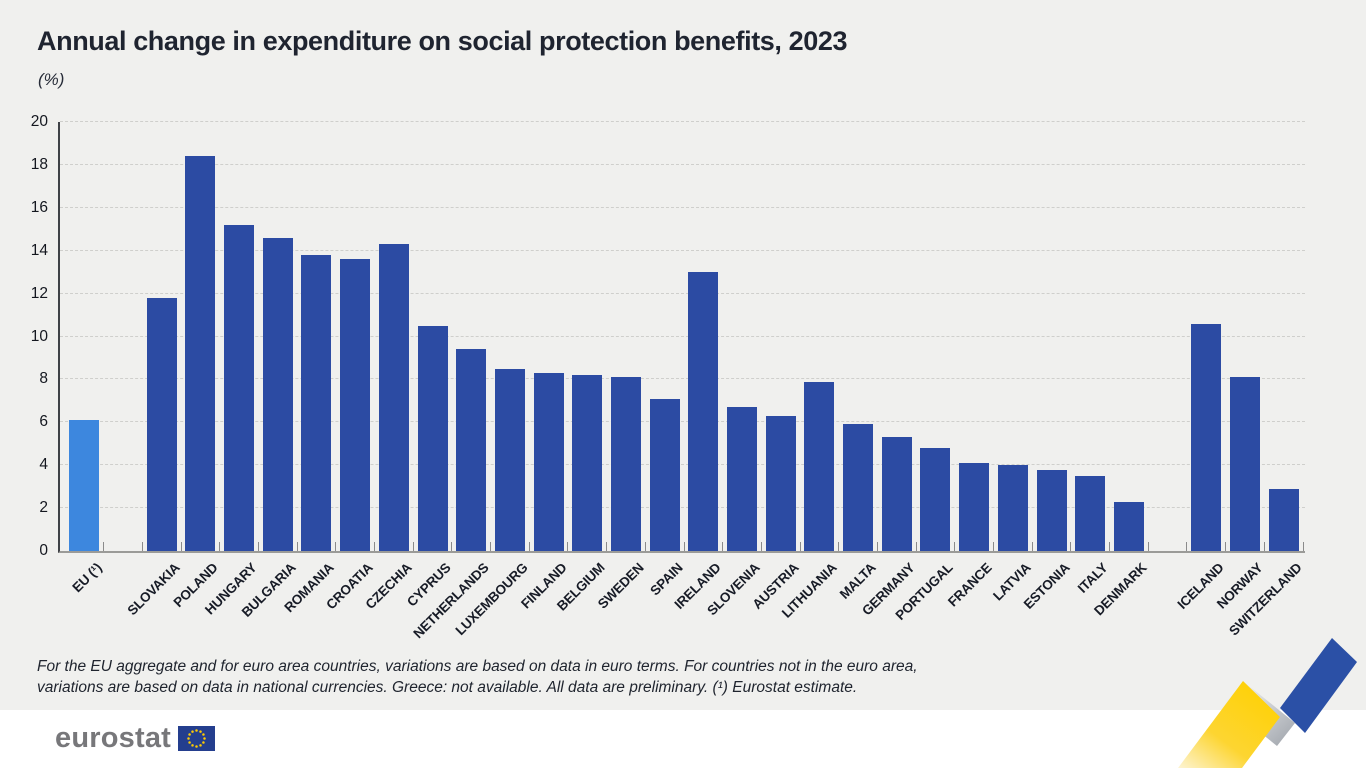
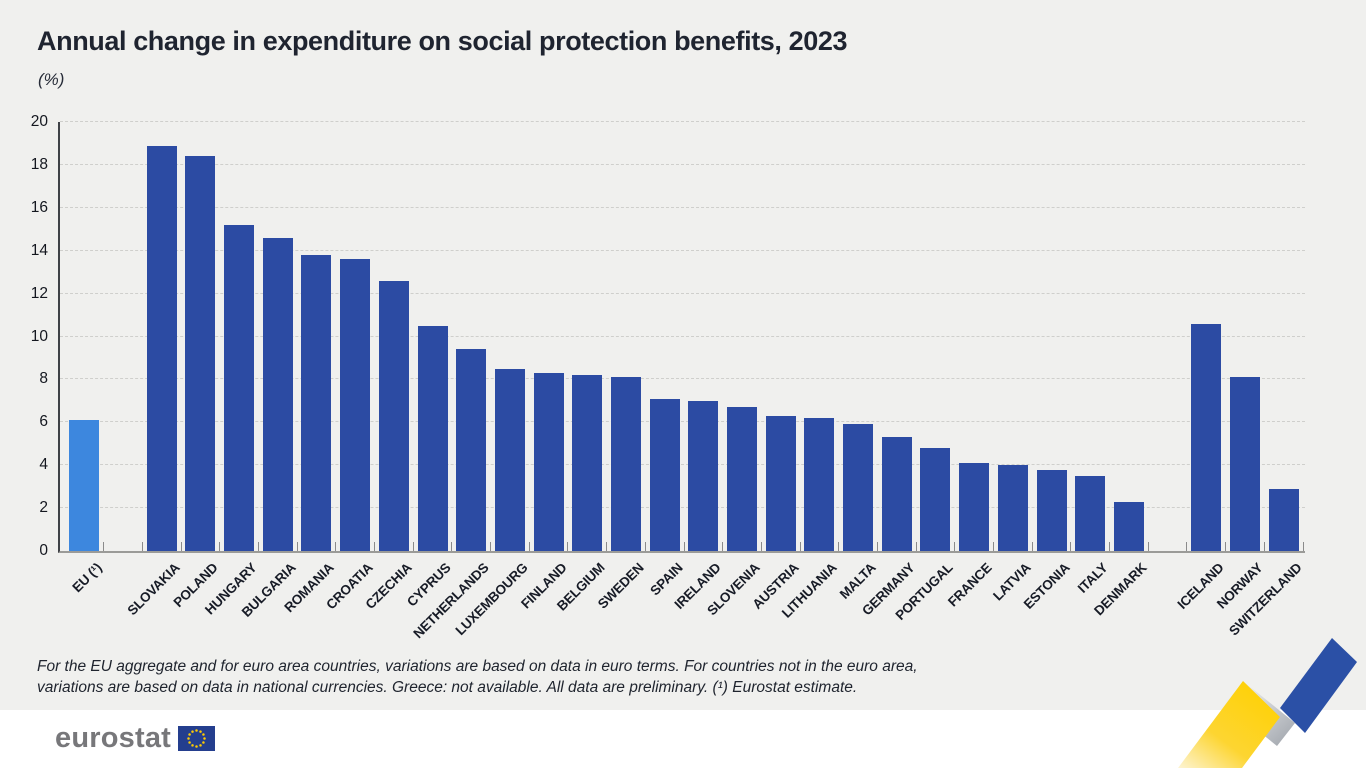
SLOVAKIA: 11.8 -> 18.9
CZECHIA: 14.3 -> 12.6
IRELAND: 13.0 -> 7.0
LITHUANIA: 7.9 -> 6.2
